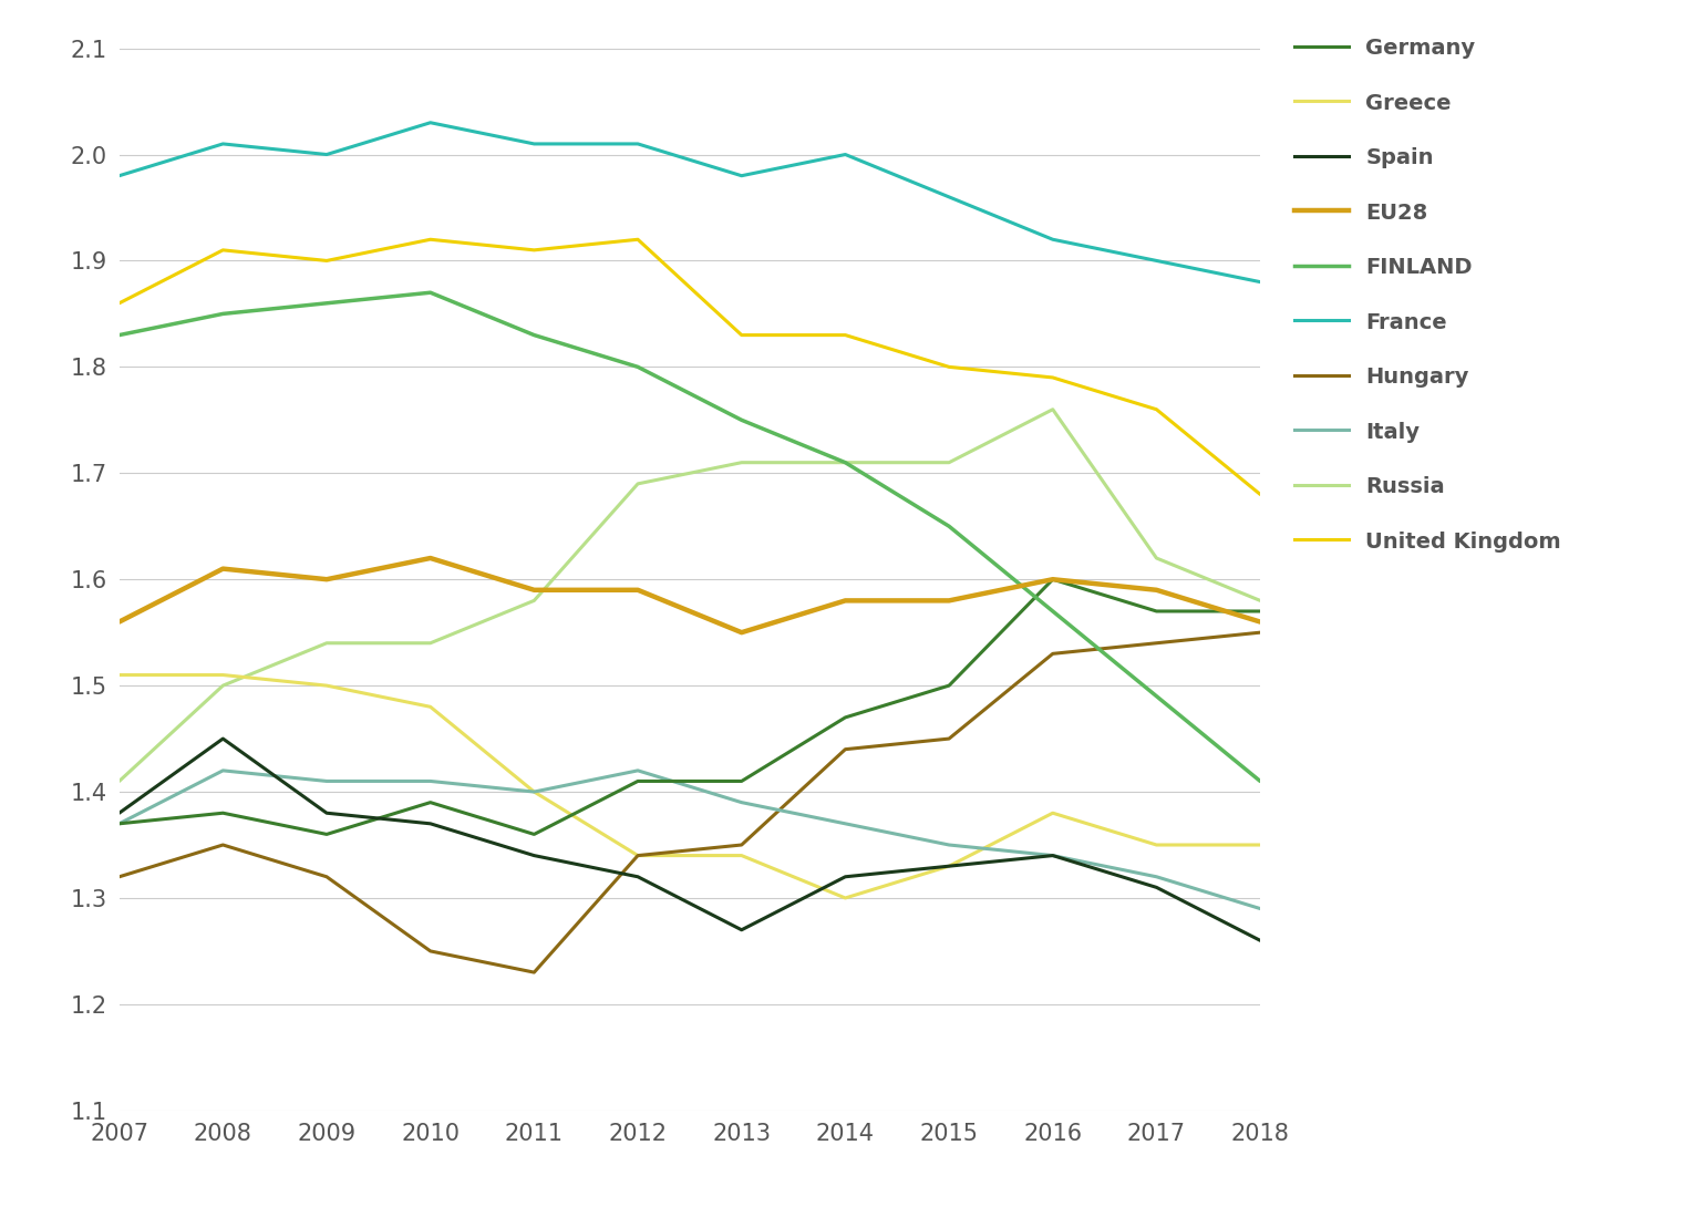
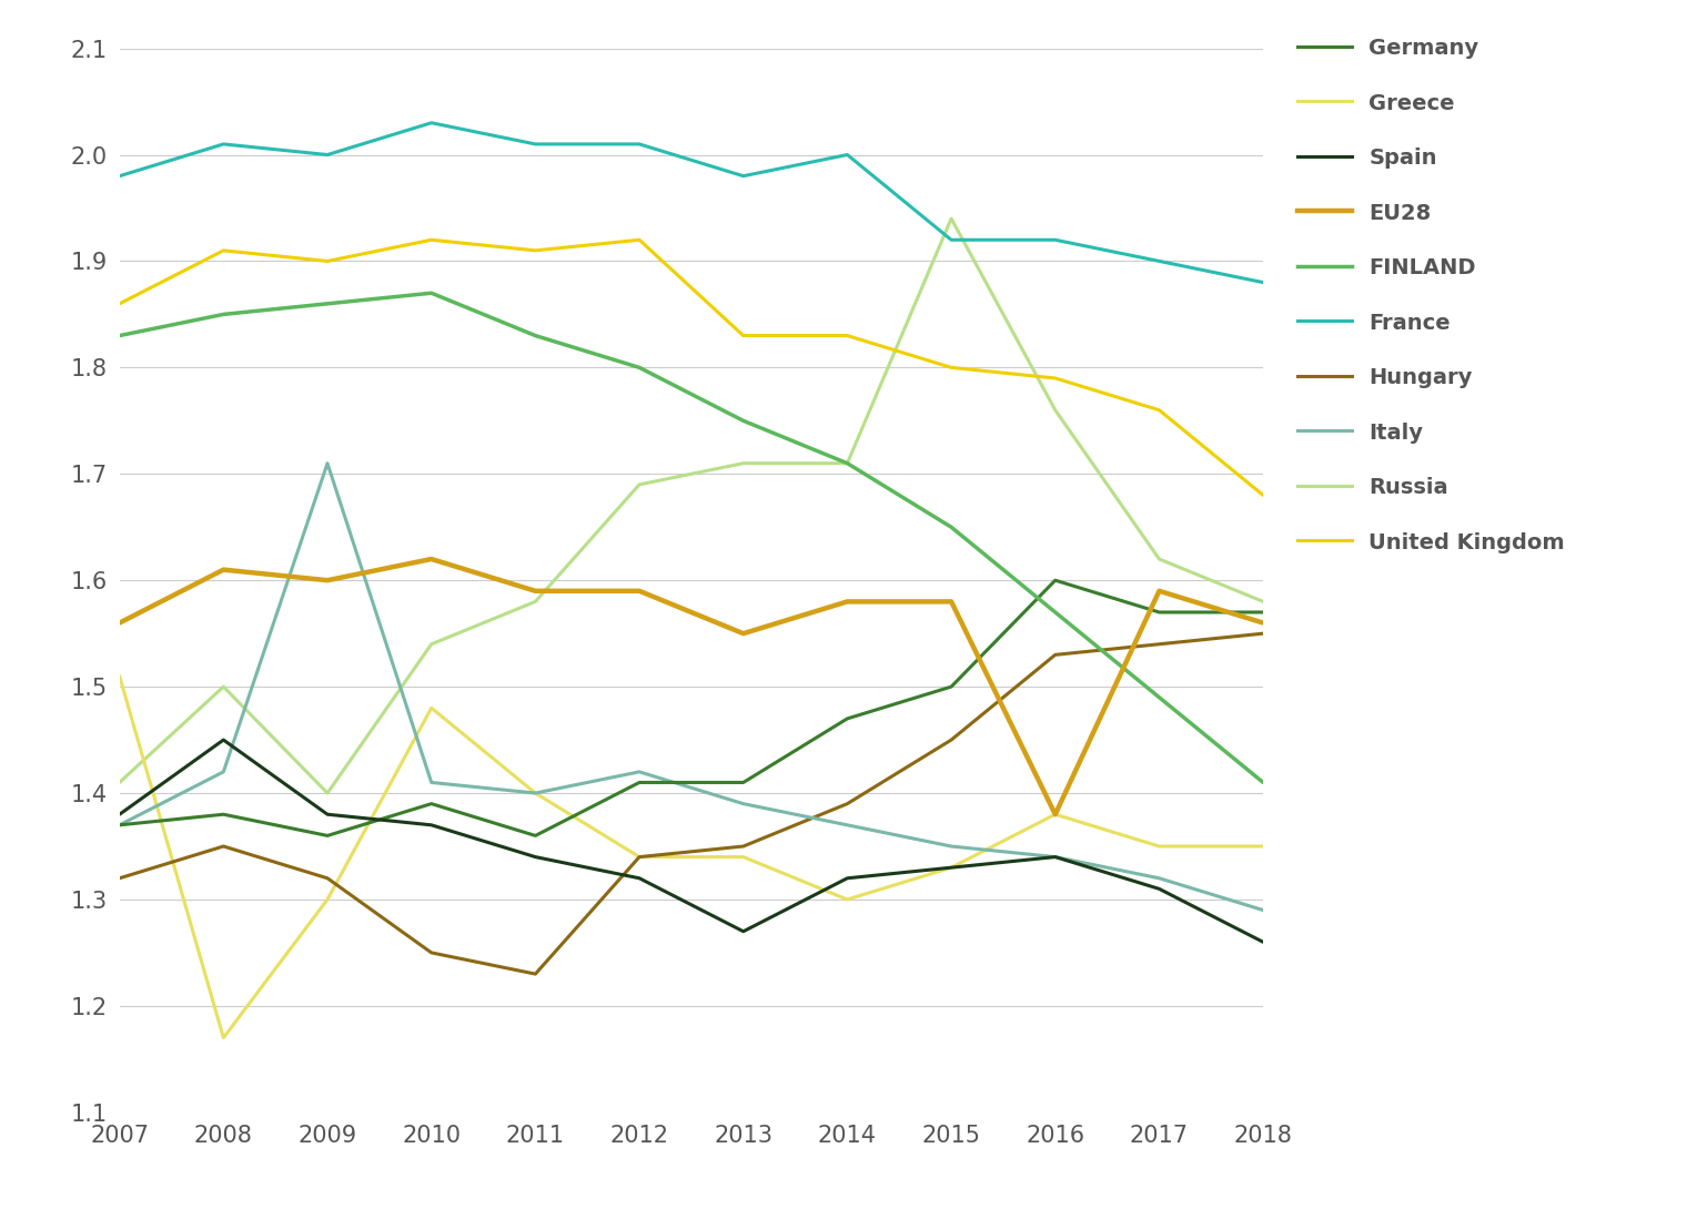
Greece/2008: 1.51 -> 1.17
Greece/2009: 1.50 -> 1.30
Italy/2009: 1.41 -> 1.71
Russia/2009: 1.54 -> 1.40
Hungary/2014: 1.44 -> 1.39
France/2015: 1.96 -> 1.92
Russia/2015: 1.71 -> 1.94
EU28/2016: 1.60 -> 1.38
